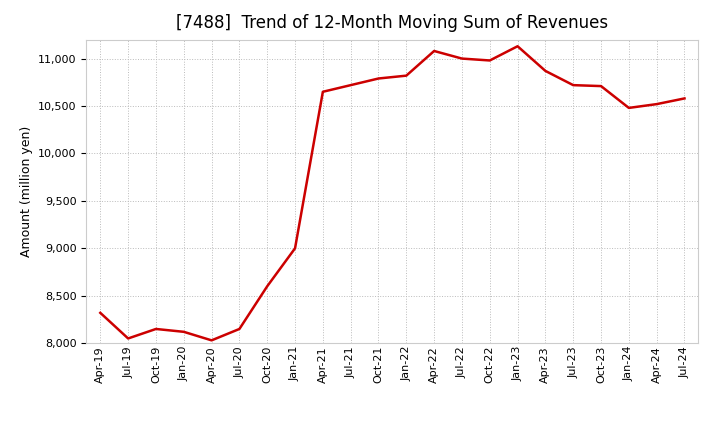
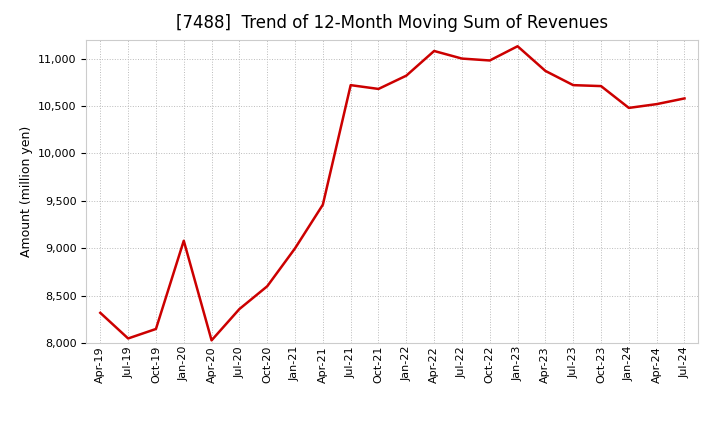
Jan-20: 8,120 -> 9,080
Jul-20: 8,150 -> 8,360
Apr-21: 10,650 -> 9,460
Oct-21: 10,790 -> 10,680
